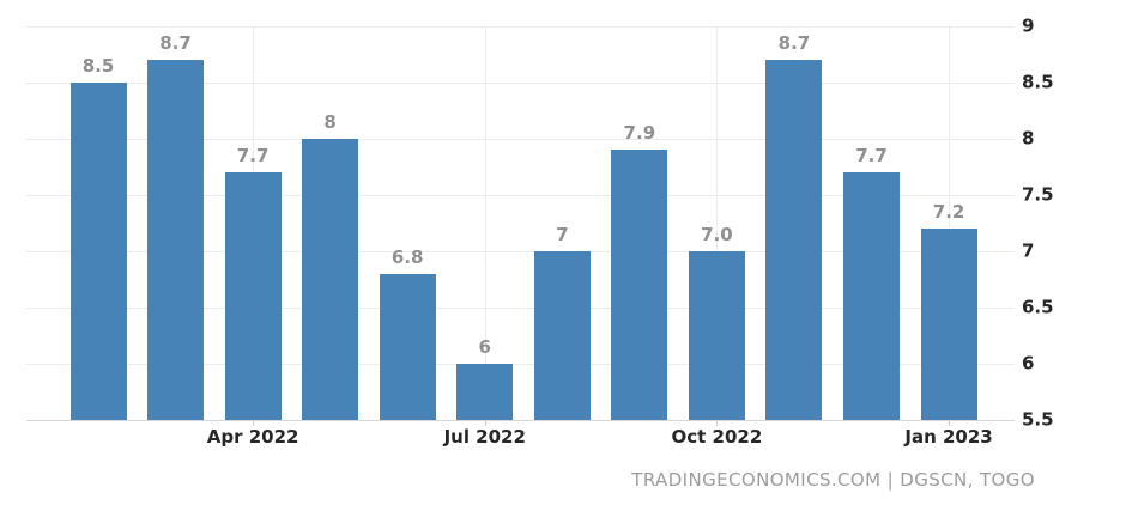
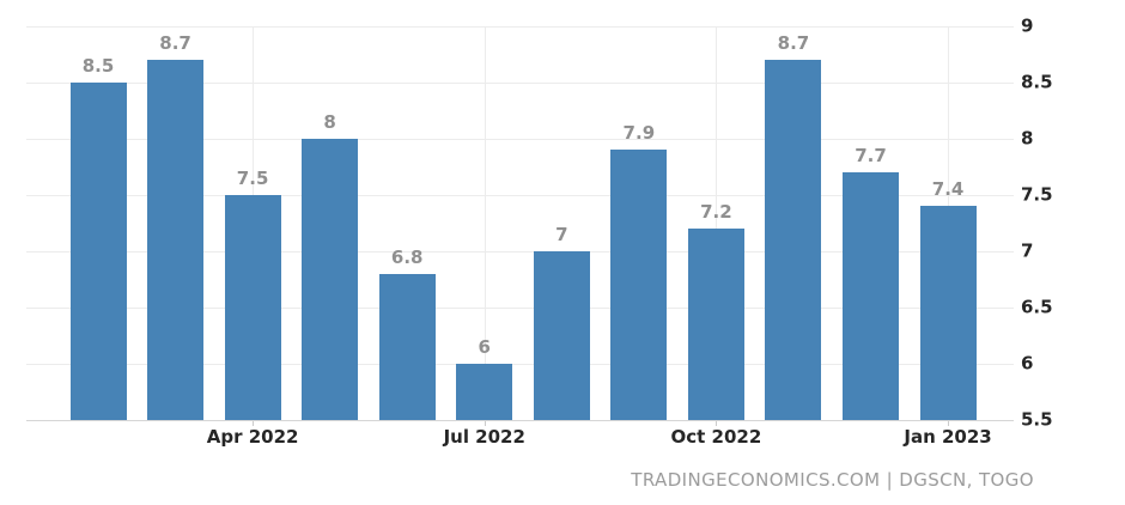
Apr 2022: 7.7 -> 7.5
Oct 2022: 7.0 -> 7.2
Jan 2023: 7.2 -> 7.4
